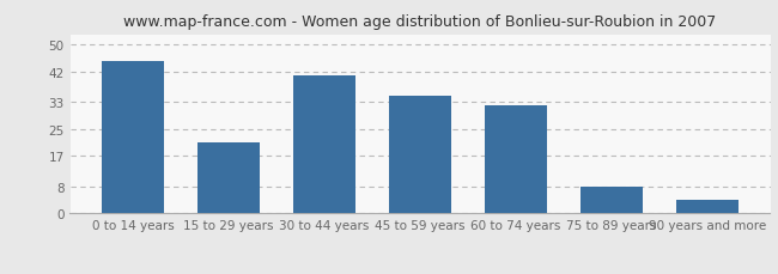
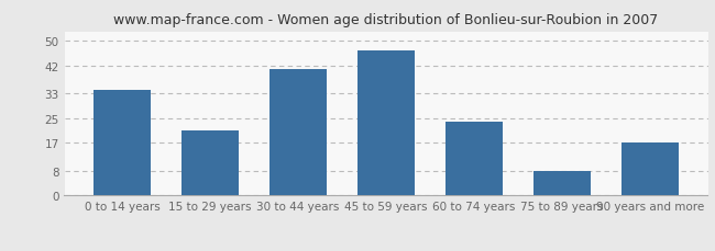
0 to 14 years: 45 -> 34
45 to 59 years: 35 -> 47
60 to 74 years: 32 -> 24
90 years and more: 4 -> 17
